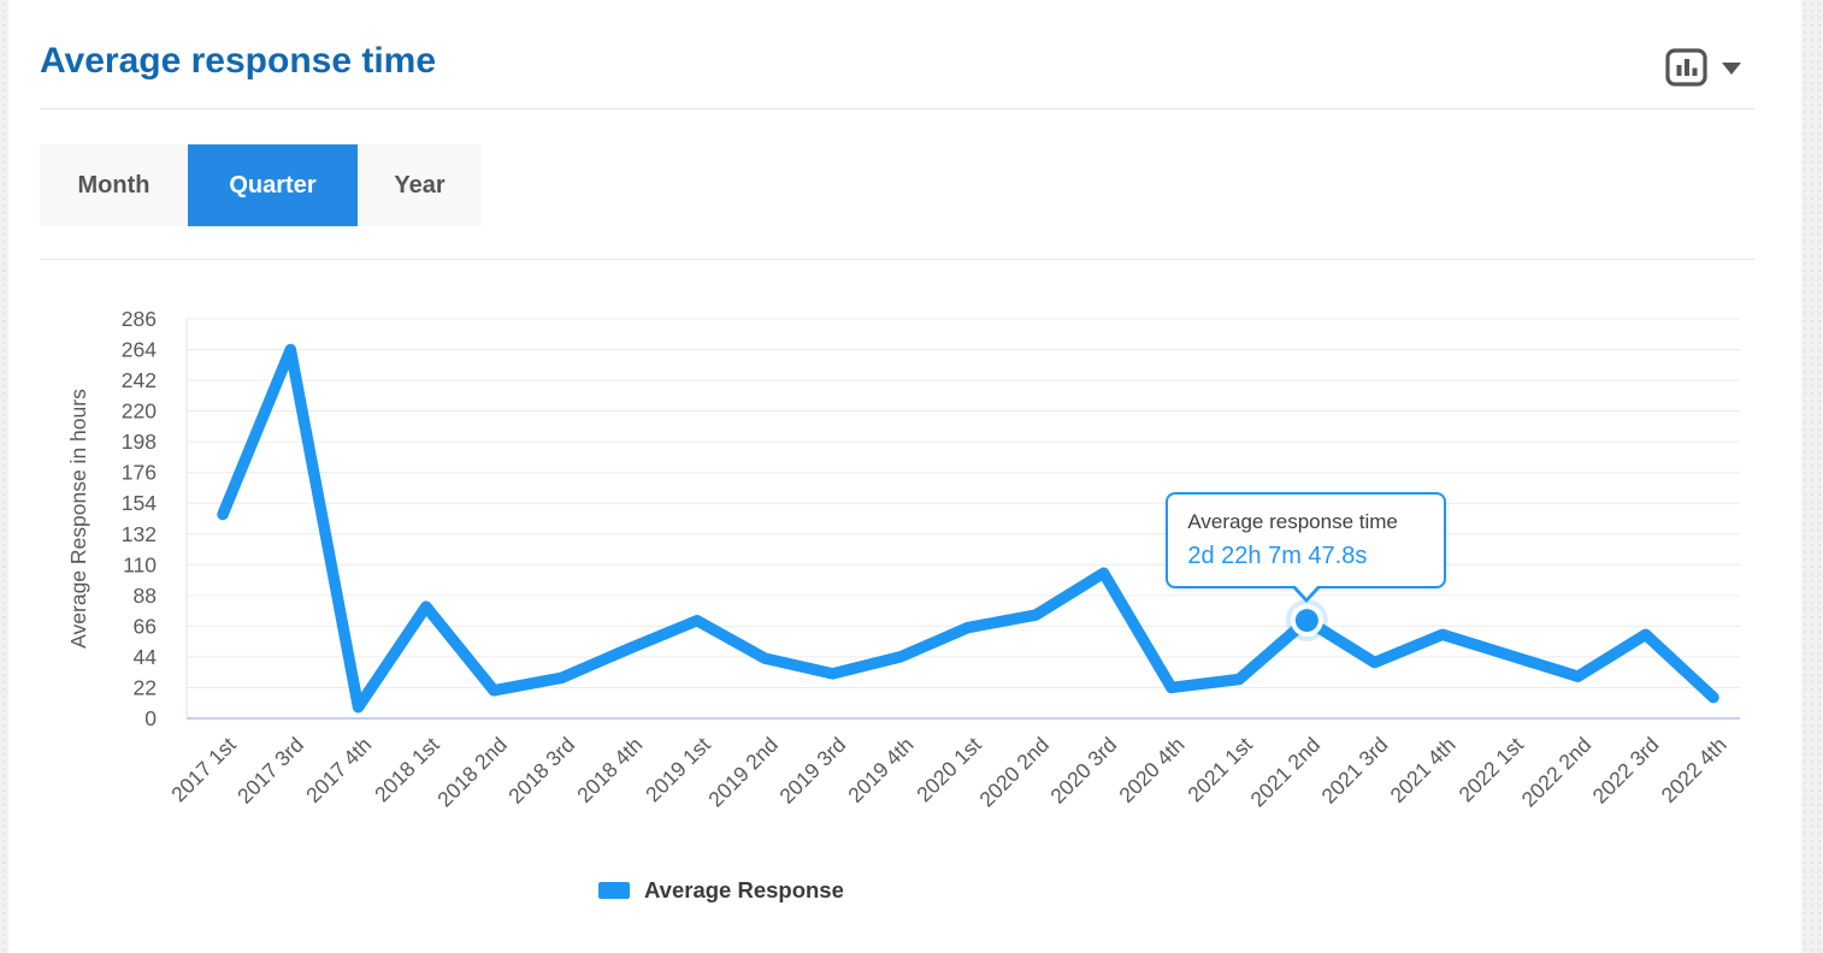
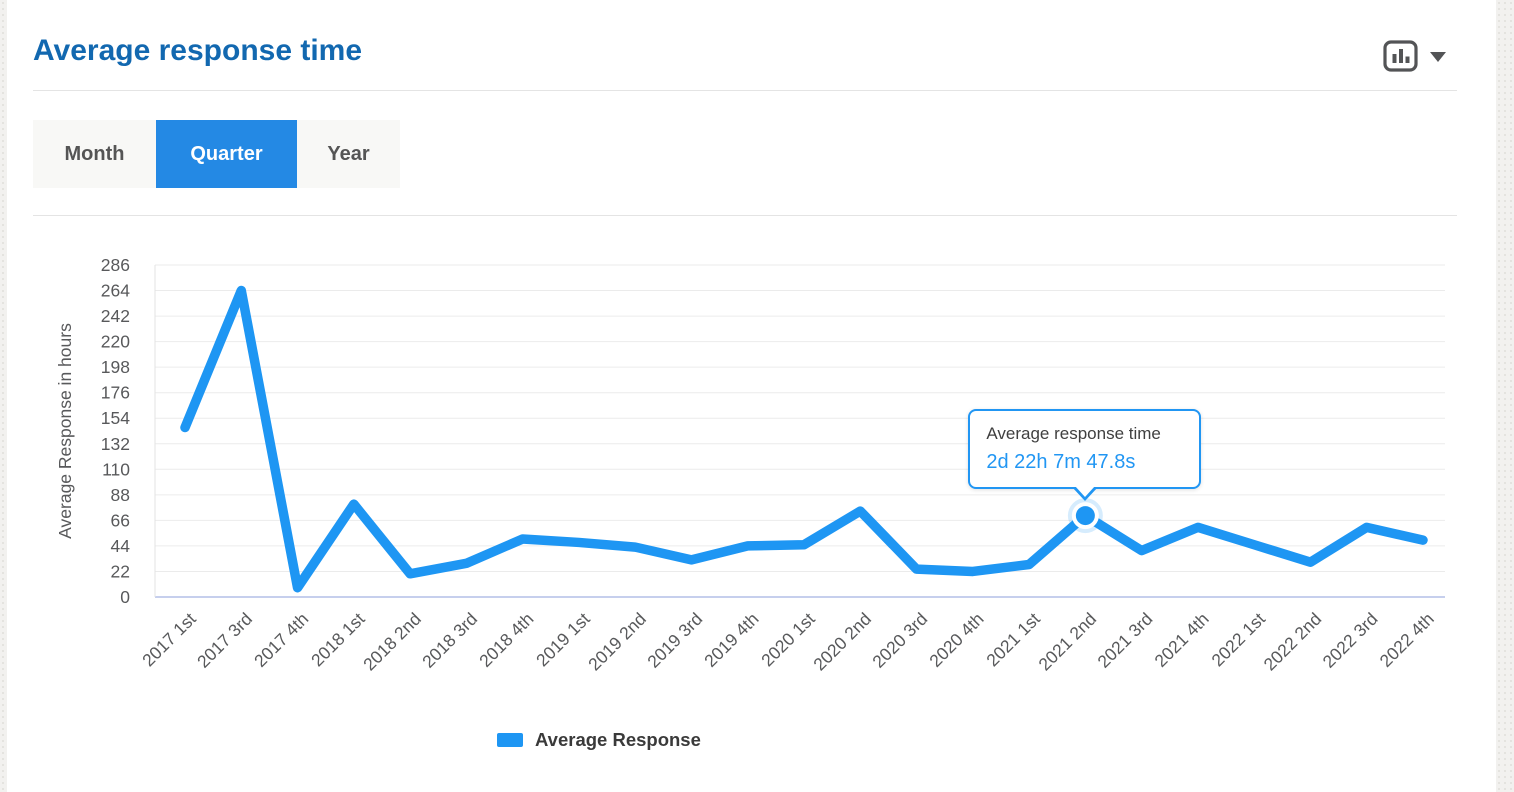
2019 1st: 70 -> 47
2020 1st: 65 -> 45
2020 3rd: 104 -> 24
2022 4th: 15 -> 49
